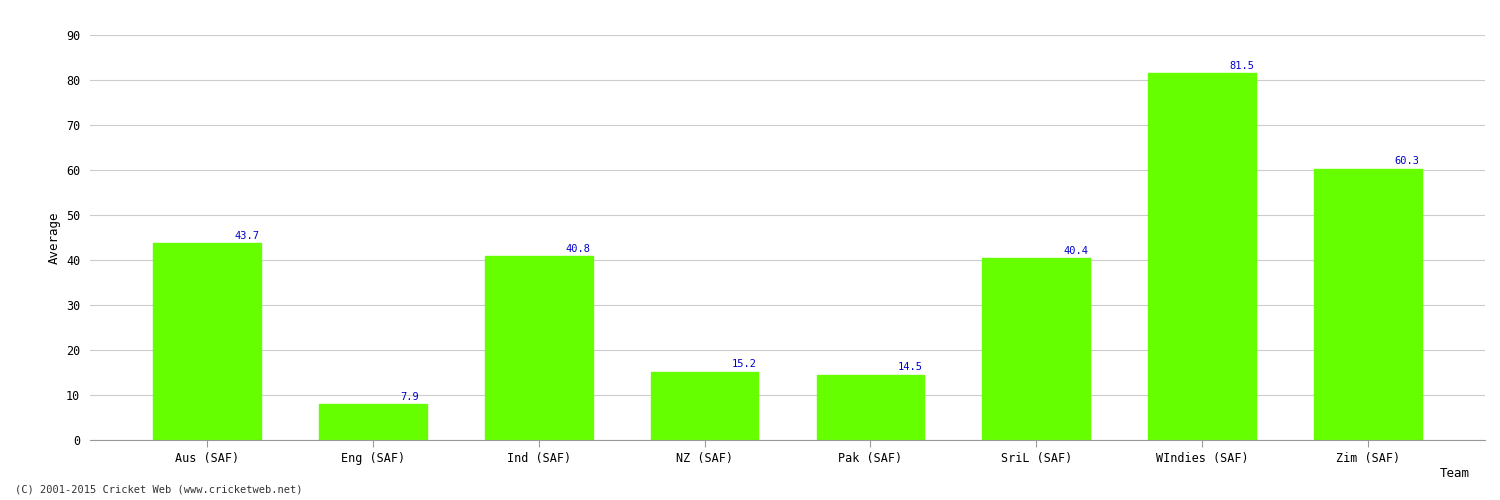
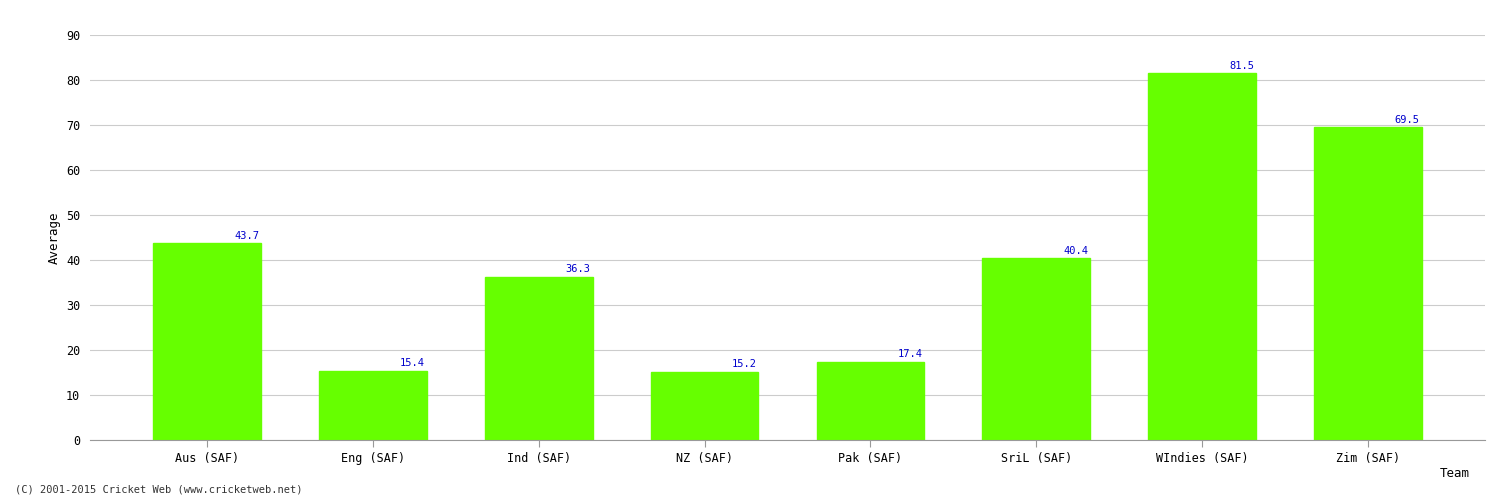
Eng (SAF): 7.9 -> 15.4
Ind (SAF): 40.8 -> 36.3
Pak (SAF): 14.5 -> 17.4
Zim (SAF): 60.3 -> 69.5
